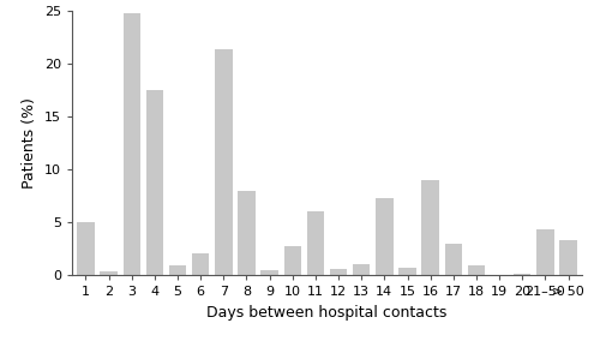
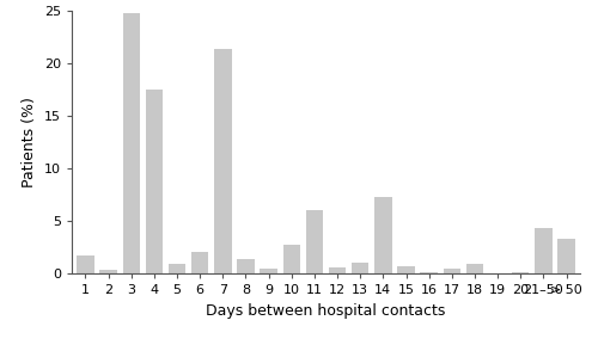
1: 5.0 -> 1.7
8: 8.0 -> 1.4
16: 9.0 -> 0.2
17: 3.0 -> 0.5
